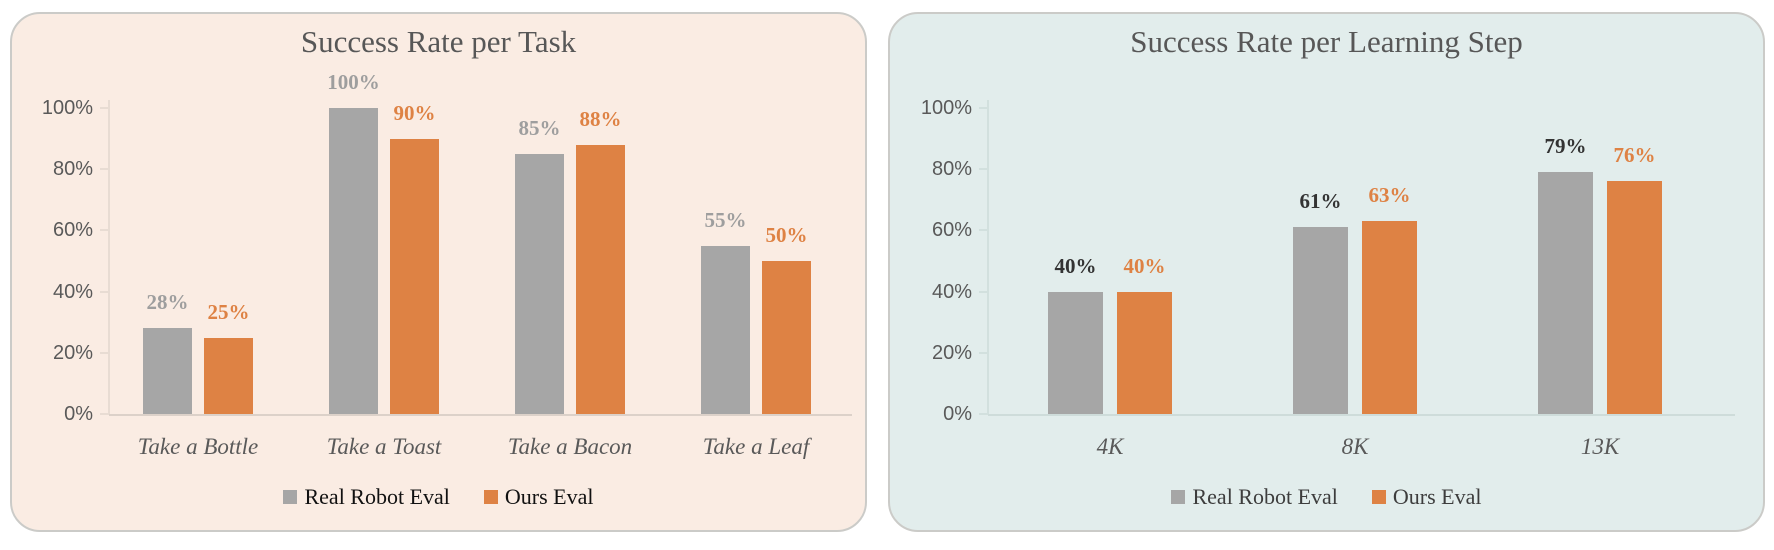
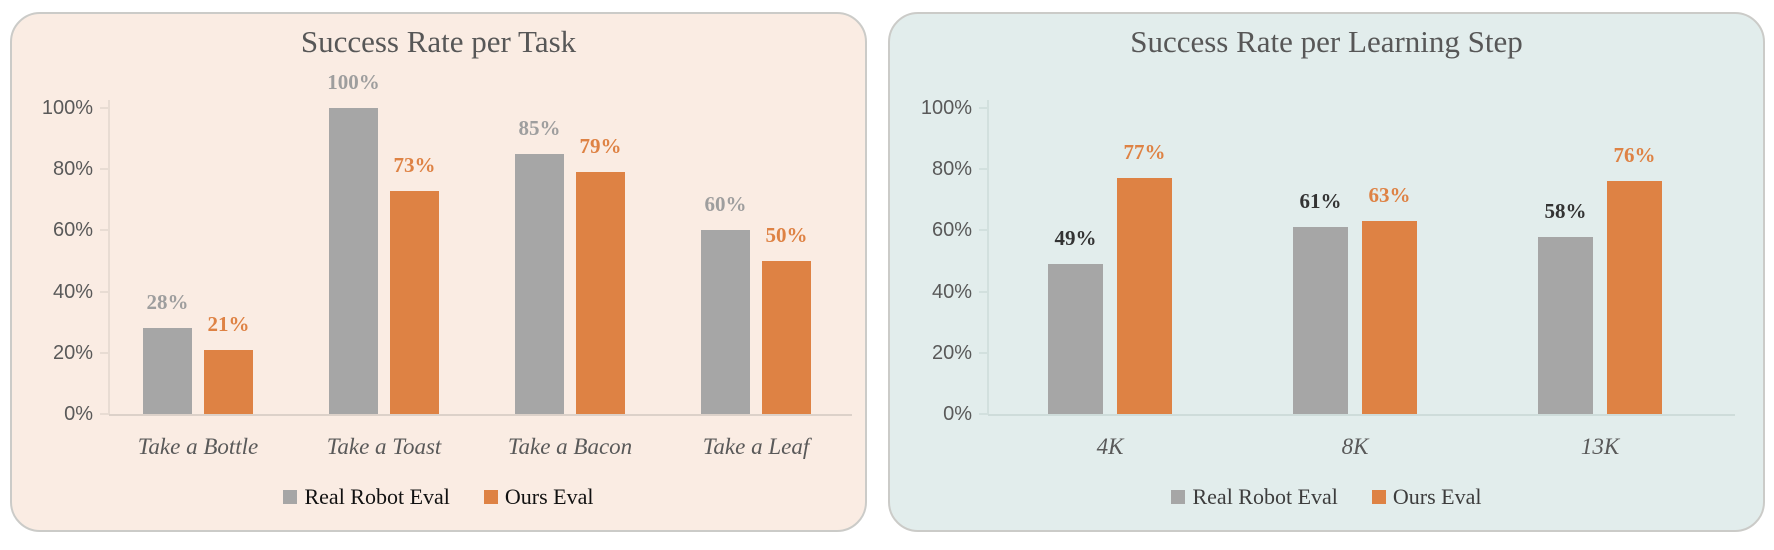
Success Rate per Task/Ours Eval/Take a Bottle: 25% -> 21%
Success Rate per Task/Ours Eval/Take a Toast: 90% -> 73%
Success Rate per Task/Ours Eval/Take a Bacon: 88% -> 79%
Success Rate per Task/Real Robot Eval/Take a Leaf: 55% -> 60%
Success Rate per Learning Step/Real Robot Eval/4K: 40% -> 49%
Success Rate per Learning Step/Ours Eval/4K: 40% -> 77%
Success Rate per Learning Step/Real Robot Eval/13K: 79% -> 58%
